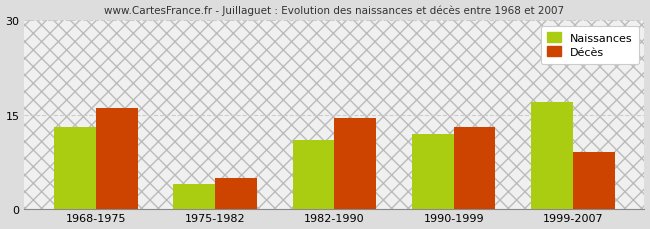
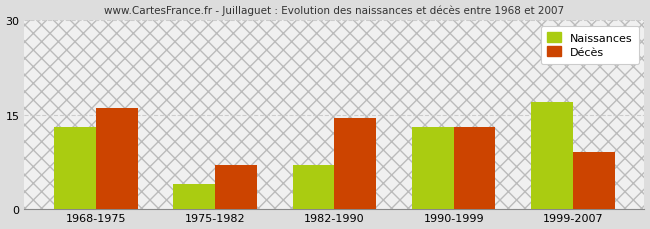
Décès/1975-1982: 5.0 -> 7.0
Naissances/1982-1990: 11 -> 7
Naissances/1990-1999: 12 -> 13
